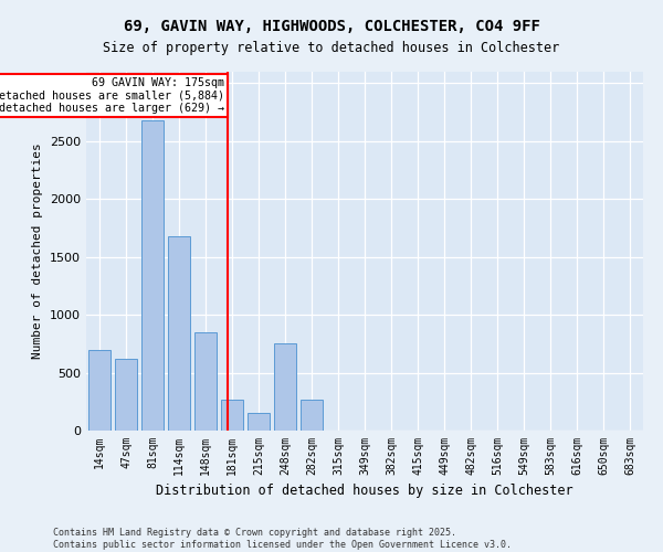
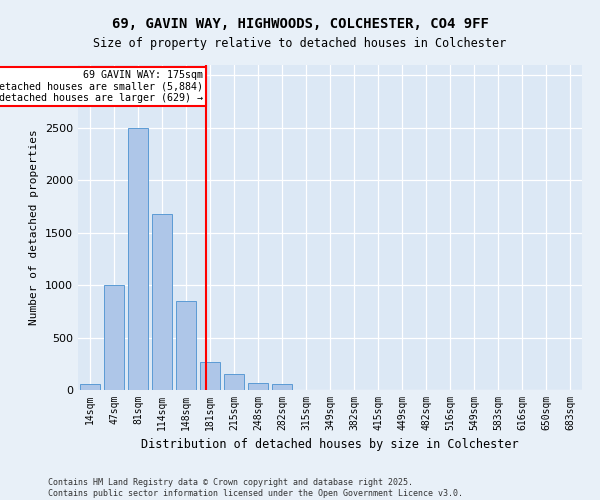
14sqm: 700 -> 60
47sqm: 620 -> 1000
81sqm: 2680 -> 2500
248sqm: 750 -> 60
282sqm: 270 -> 60
